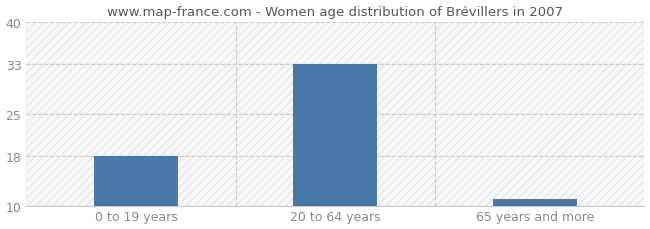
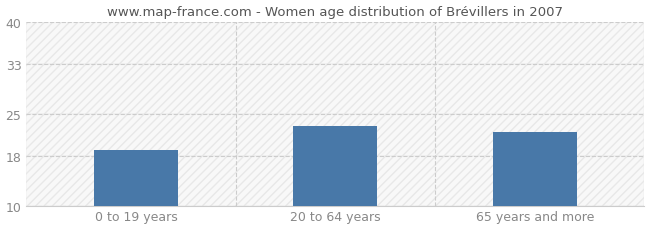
0 to 19 years: 18 -> 19
20 to 64 years: 33 -> 23
65 years and more: 11 -> 22
